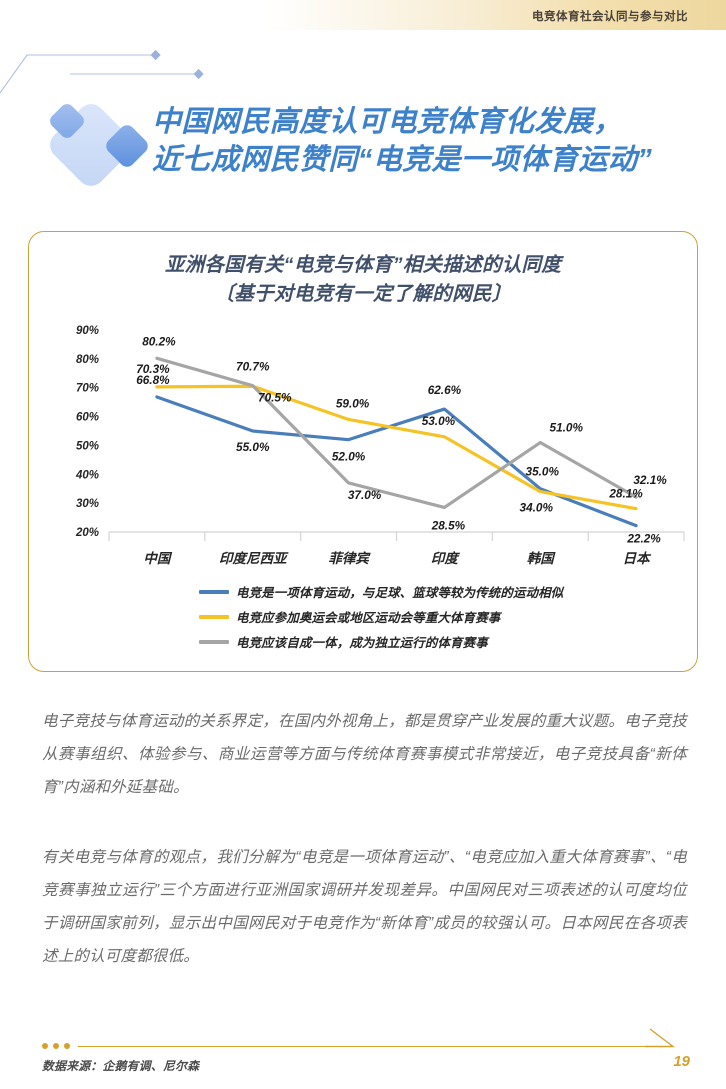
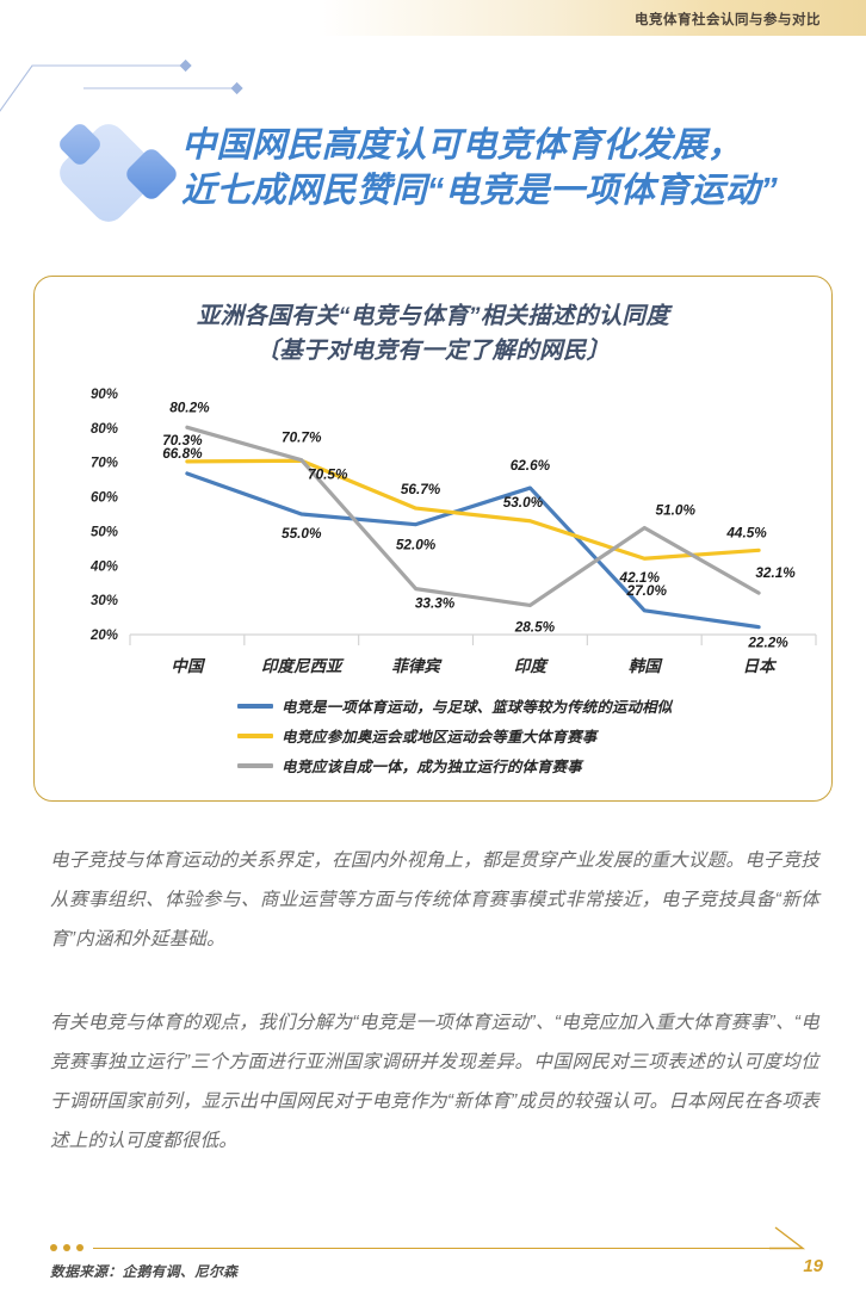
电竞应参加奥运会或地区运动会等重大体育赛事/菲律宾: 59.0% -> 56.7%
电竞应该自成一体，成为独立运行的体育赛事/菲律宾: 37.0% -> 33.3%
电竞是一项体育运动，与足球、篮球等较为传统的运动相似/韩国: 35.0% -> 27.0%
电竞应参加奥运会或地区运动会等重大体育赛事/韩国: 34.0% -> 42.1%
电竞应参加奥运会或地区运动会等重大体育赛事/日本: 28.1% -> 44.5%
